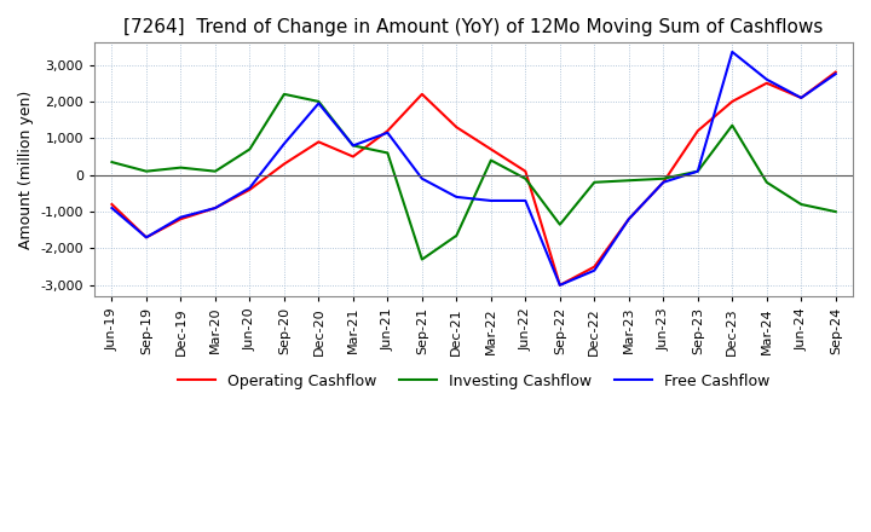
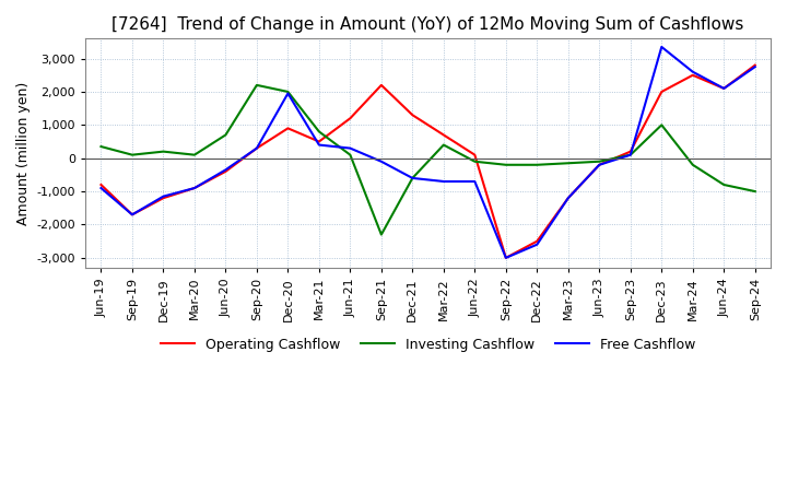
Free Cashflow/Sep-20: 850 -> 300
Free Cashflow/Mar-21: 800 -> 400
Investing Cashflow/Jun-21: 600 -> 100
Free Cashflow/Jun-21: 1,150 -> 300
Investing Cashflow/Dec-21: -1,650 -> -600
Investing Cashflow/Sep-22: -1,350 -> -200
Operating Cashflow/Sep-23: 1,200 -> 200
Investing Cashflow/Dec-23: 1,350 -> 1,000
